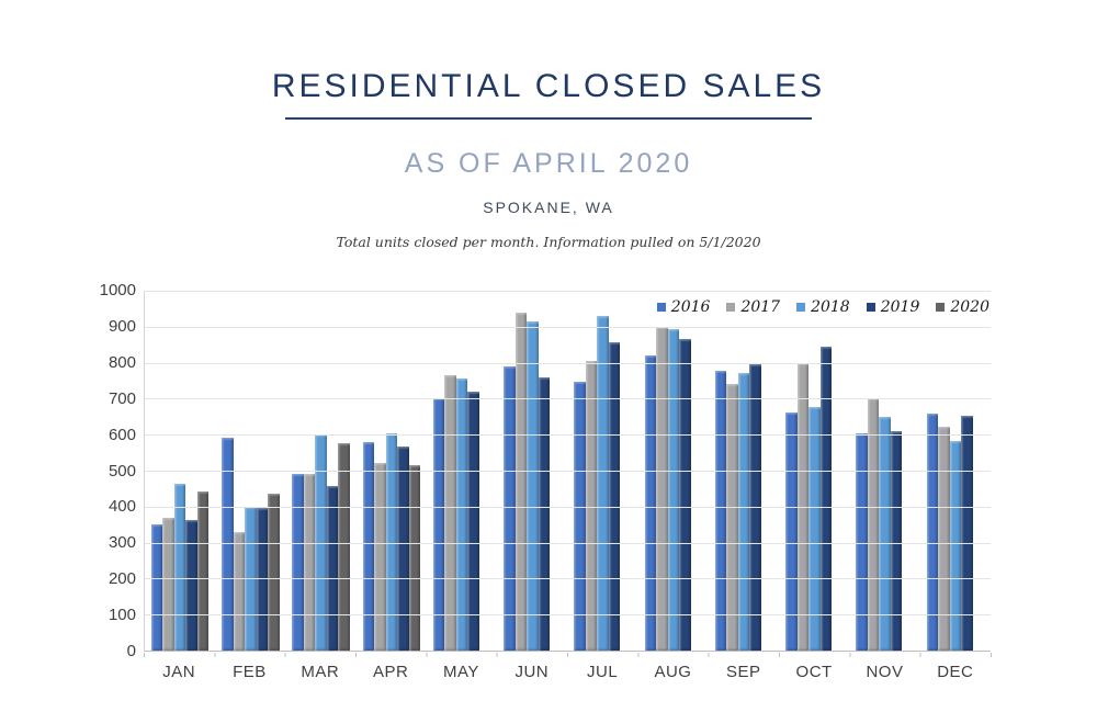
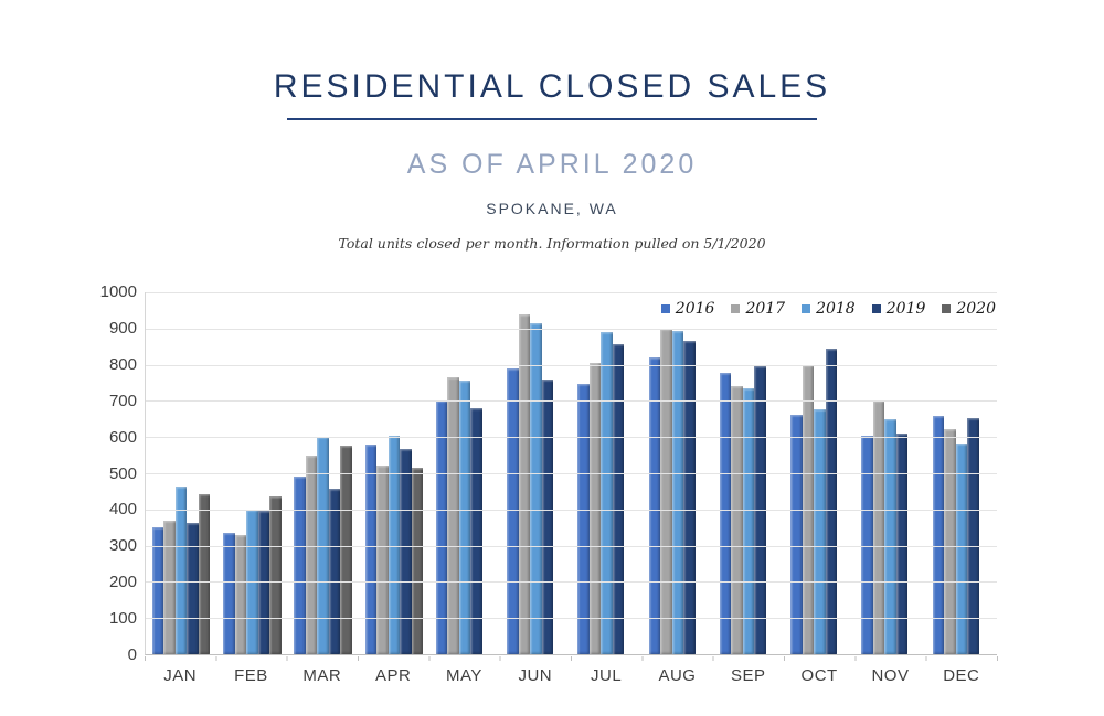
2016/FEB: 590 -> 340
2017/MAR: 490 -> 550
2019/MAY: 720 -> 680
2018/JUL: 930 -> 890
2018/SEP: 770 -> 730
